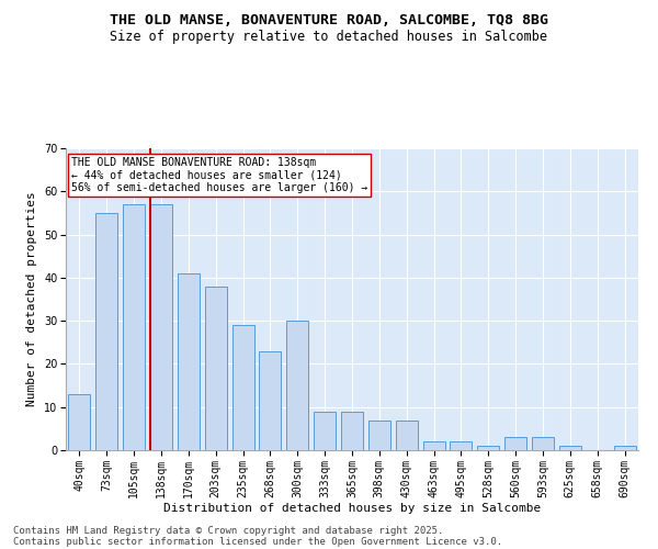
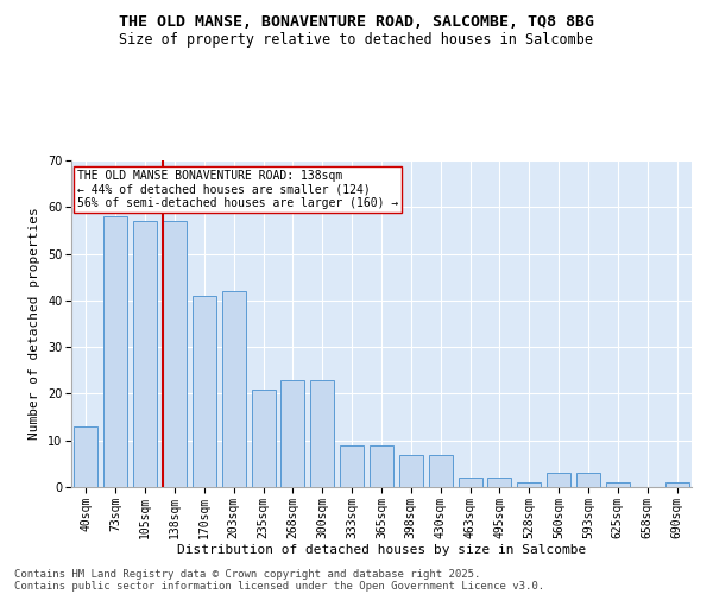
73sqm: 55 -> 58
203sqm: 38 -> 42
235sqm: 29 -> 21
300sqm: 30 -> 23
